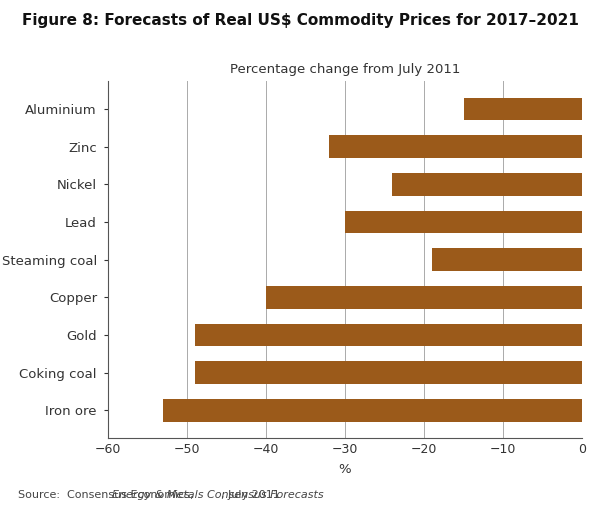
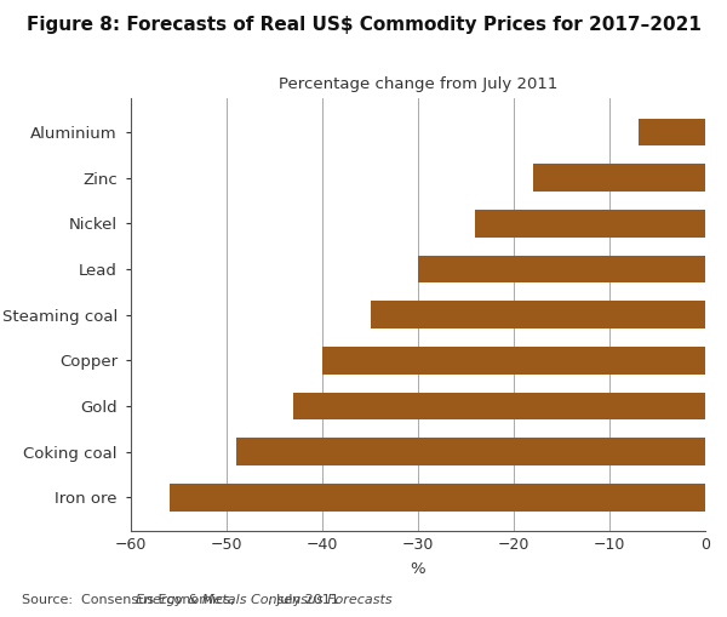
Aluminium: -15 -> -7
Zinc: -32 -> -18
Steaming coal: -19 -> -35
Gold: -49 -> -43
Iron ore: -53 -> -56
